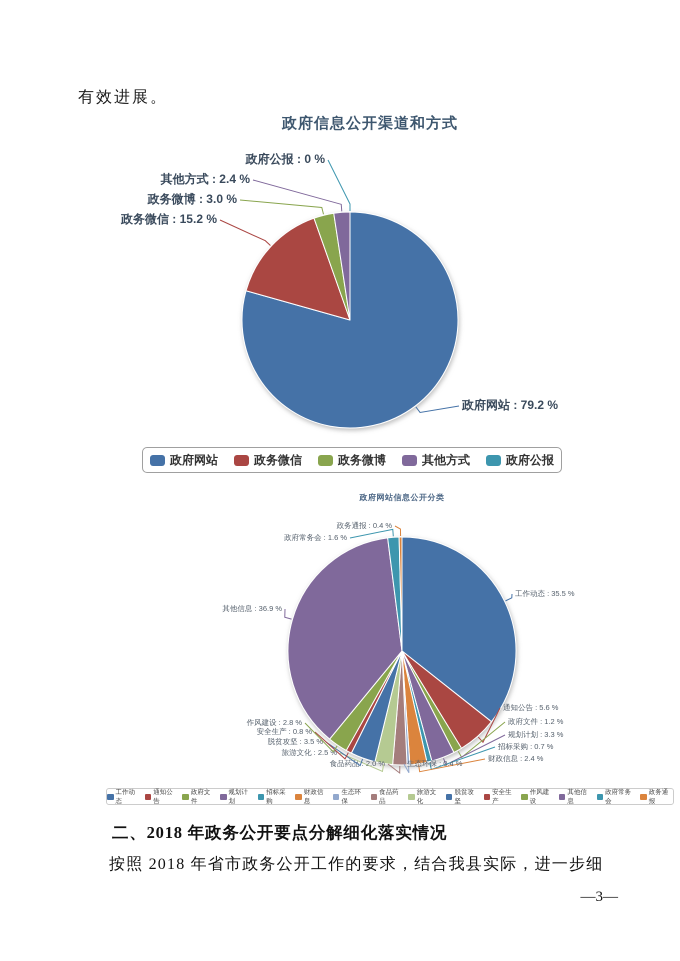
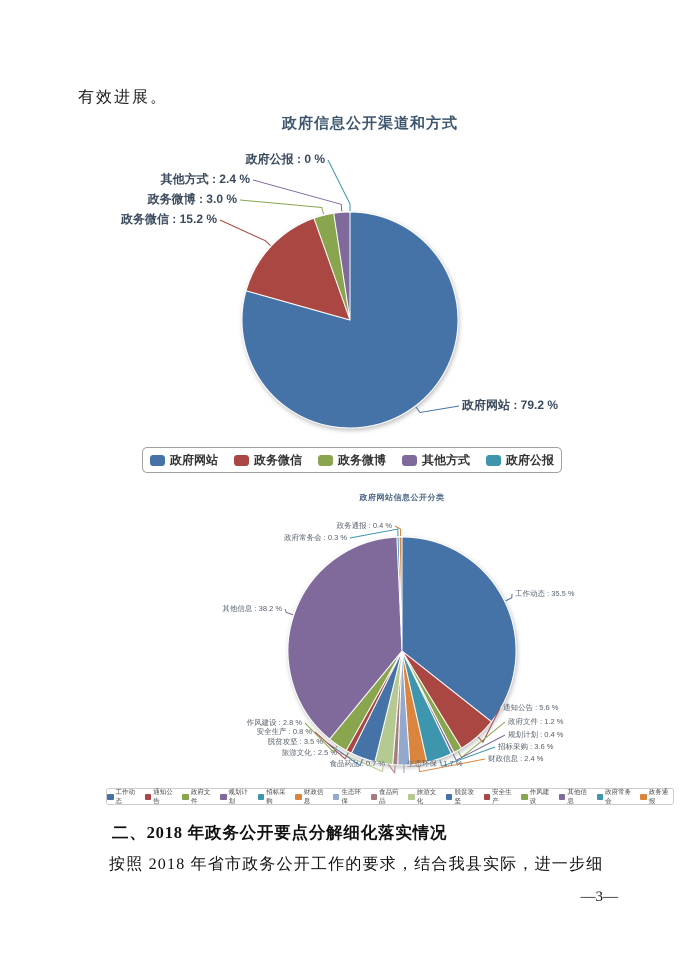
政府网站信息公开分类/规划计划: 3.3 -> 0.4
政府网站信息公开分类/招标采购: 0.7 -> 3.6
政府网站信息公开分类/生态环保: 0.4 -> 1.7
政府网站信息公开分类/食品药品: 2.0 -> 0.7
政府网站信息公开分类/其他信息: 36.9 -> 38.2
政府网站信息公开分类/政府常务会: 1.6 -> 0.3
